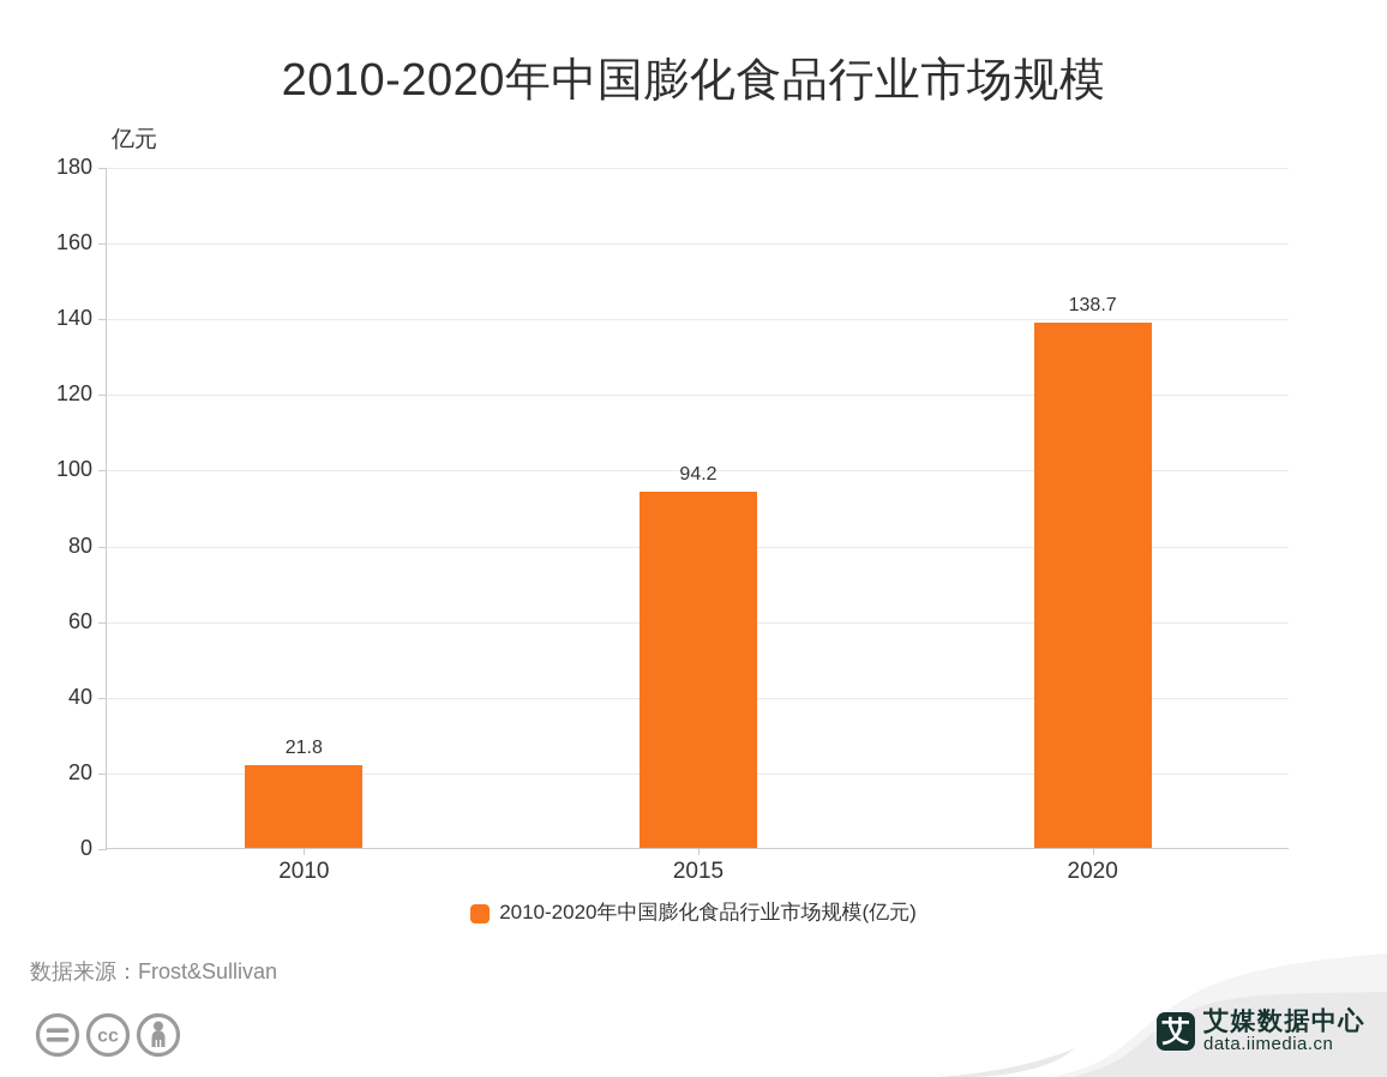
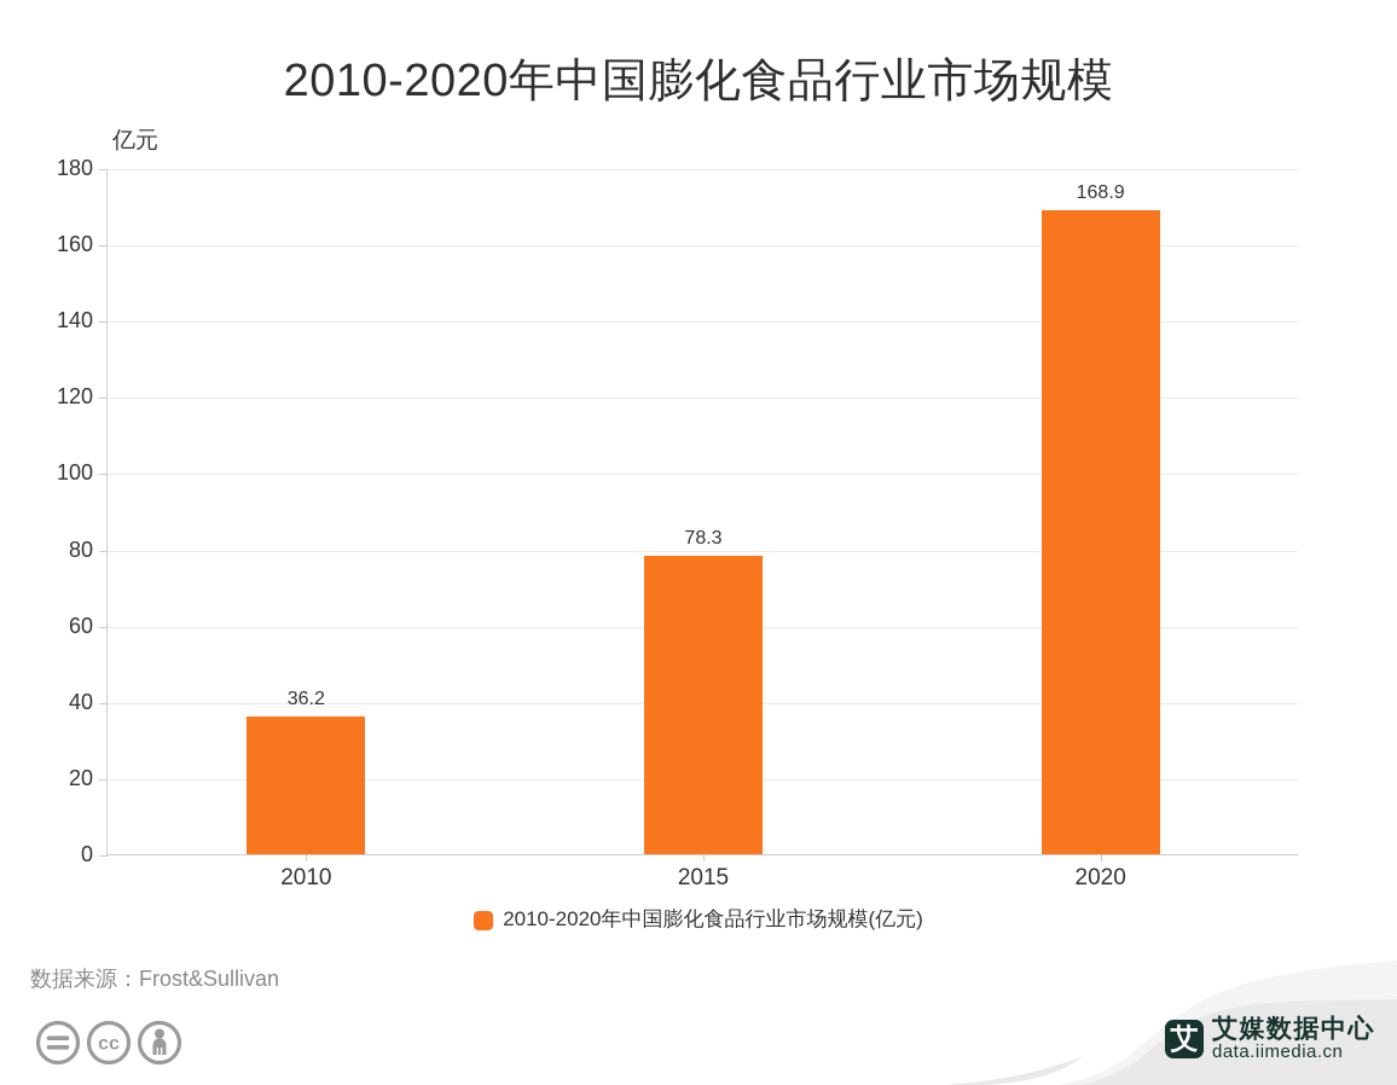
2010: 21.8 -> 36.2
2015: 94.2 -> 78.3
2020: 138.7 -> 168.9
